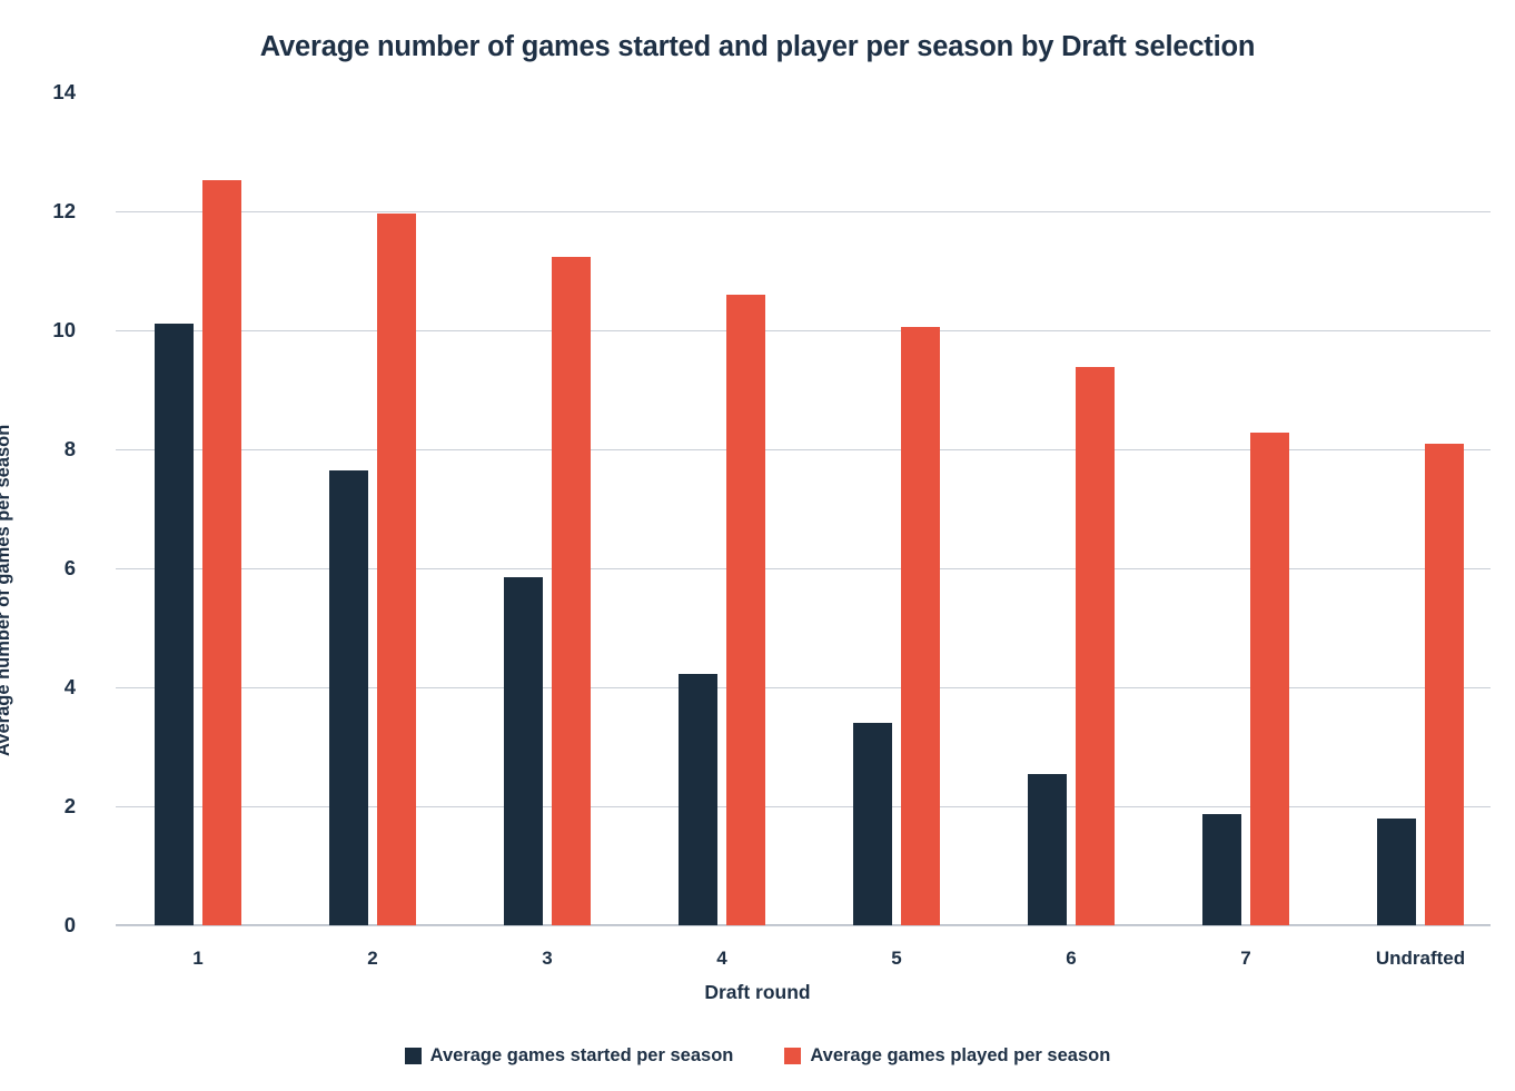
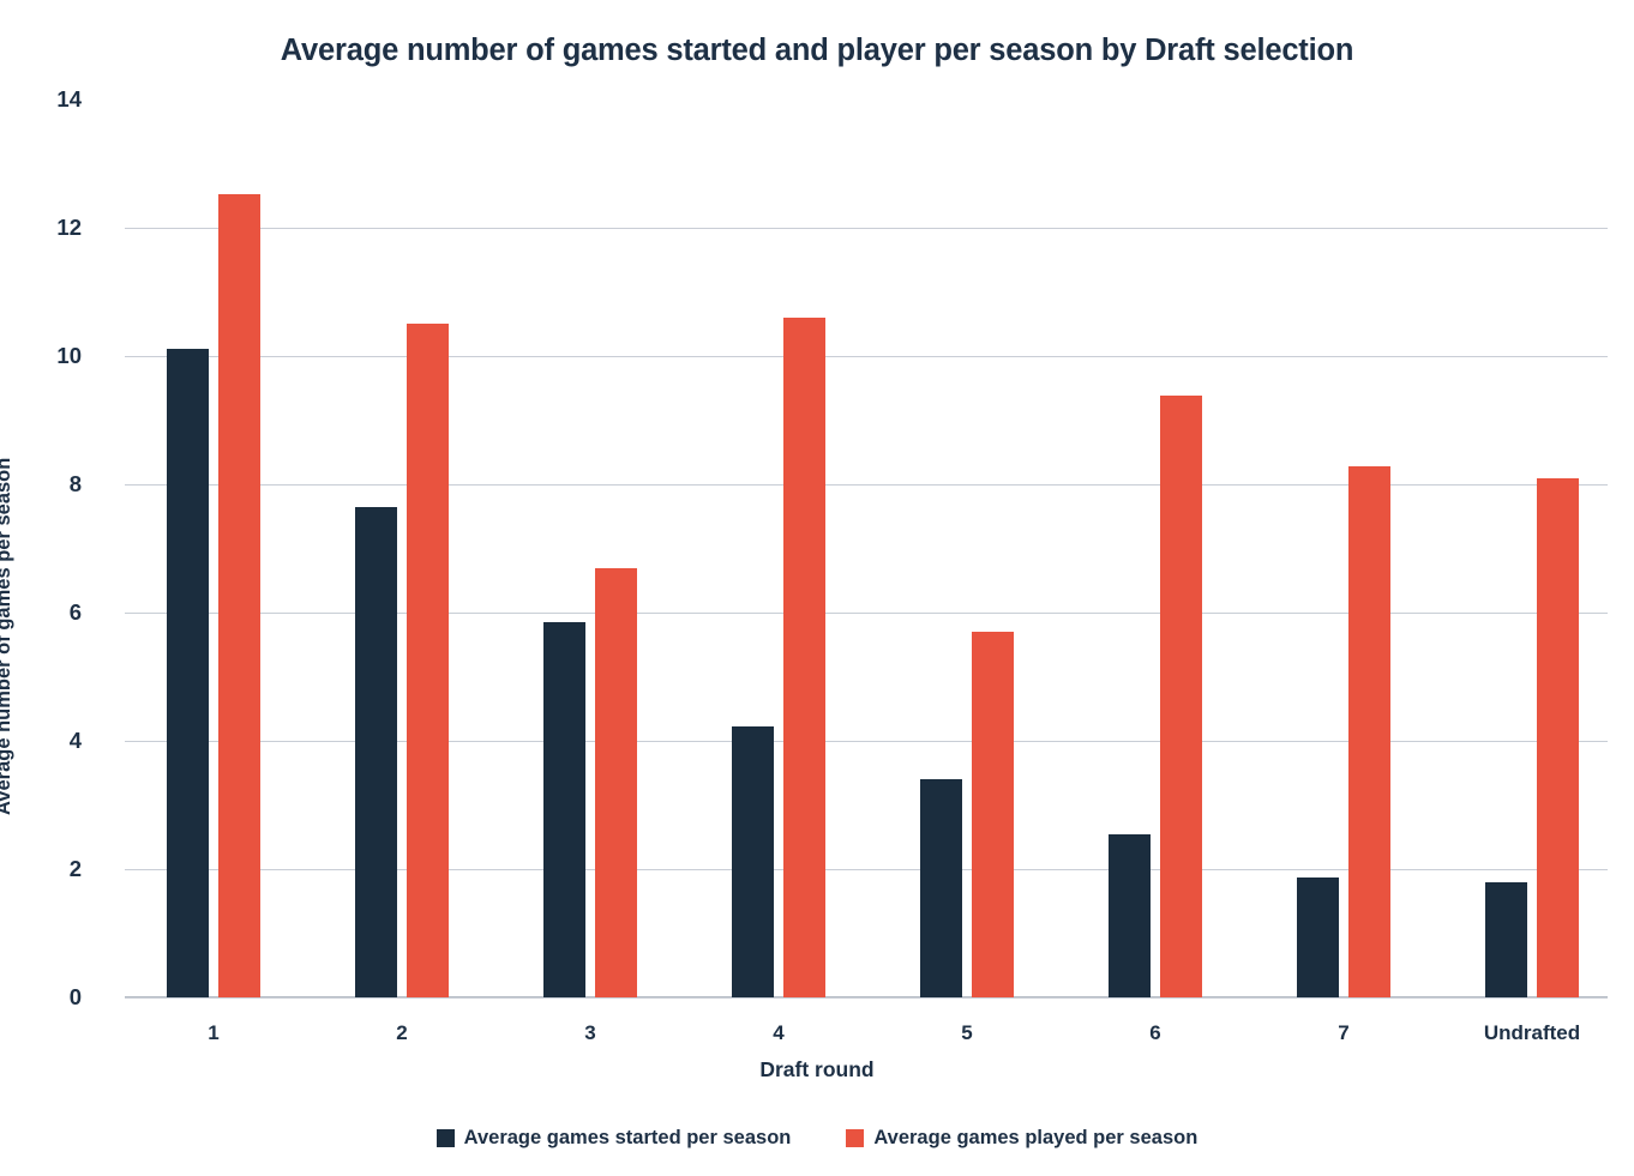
Average games played per season/2: 12.0 -> 10.5
Average games played per season/3: 11.2 -> 6.7
Average games played per season/5: 10.1 -> 5.7
